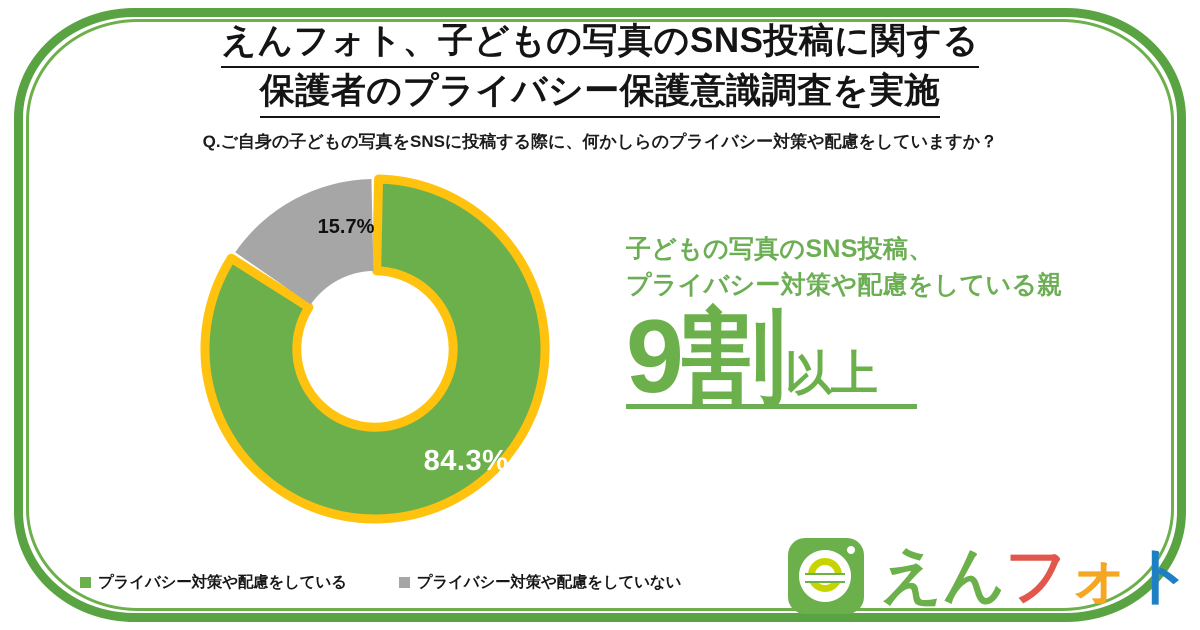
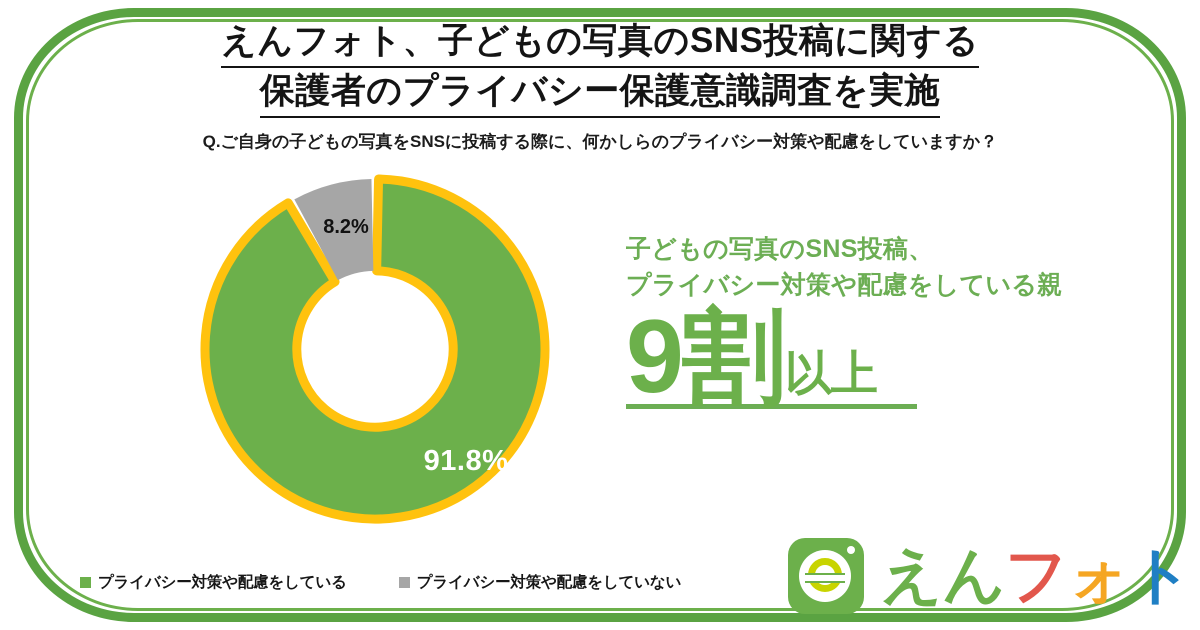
プライバシー対策や配慮をしている: 84.3% -> 91.8%
プライバシー対策や配慮をしていない: 15.7% -> 8.2%
